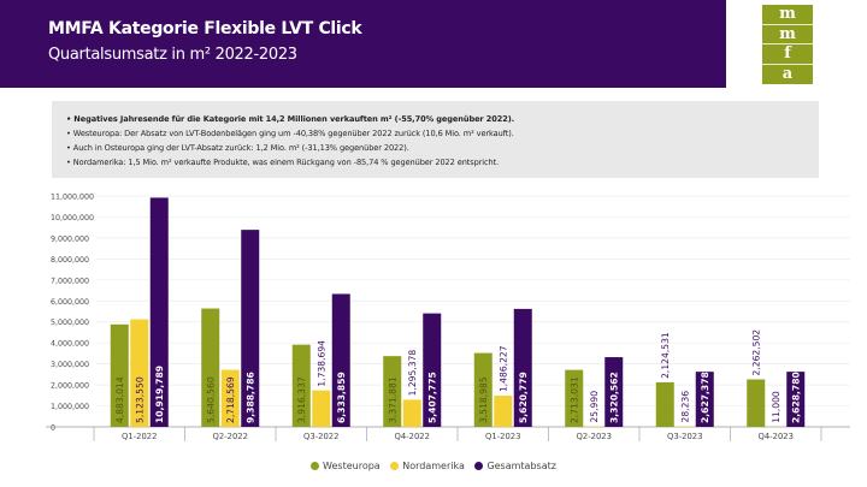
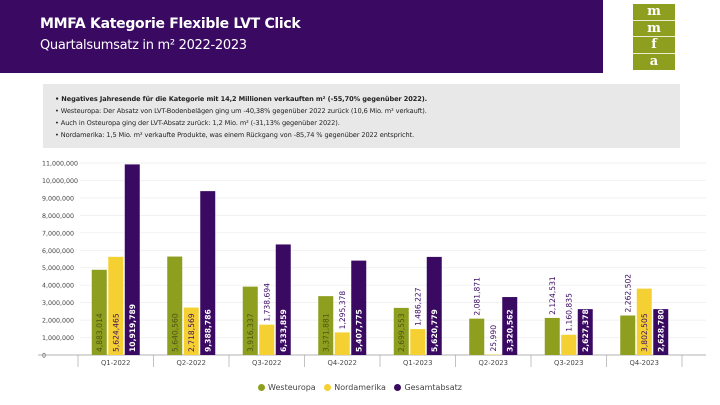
Nordamerika/Q1-2022: 5,123,550 -> 5,624,465
Westeuropa/Q1-2023: 3,518,985 -> 2,699,553
Westeuropa/Q2-2023: 2,713,031 -> 2,081,871
Nordamerika/Q3-2023: 28,236 -> 1,160,835
Nordamerika/Q4-2023: 11,000 -> 3,802,505
